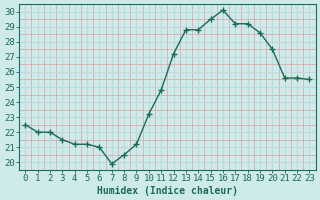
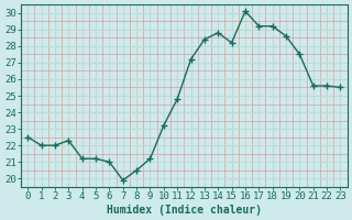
3: 21.5 -> 22.3
13: 28.8 -> 28.4
15: 29.5 -> 28.2
